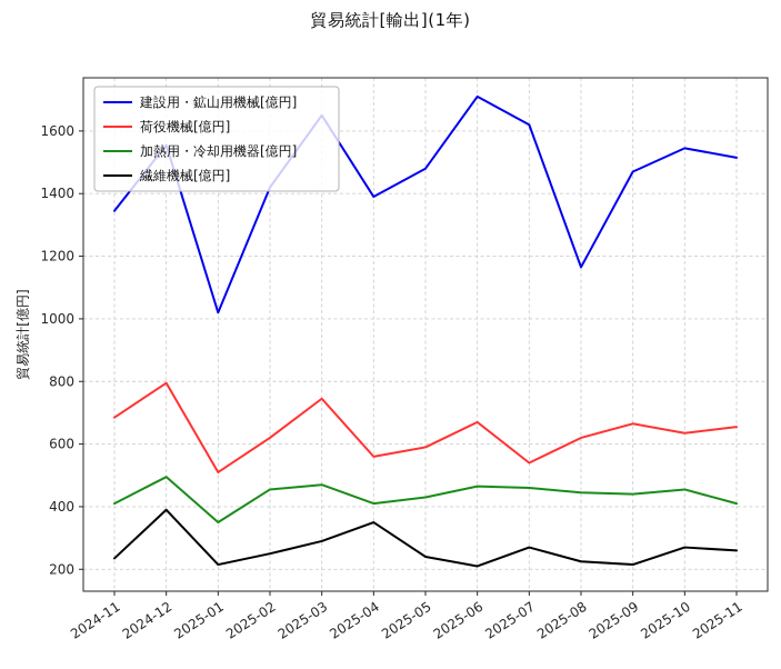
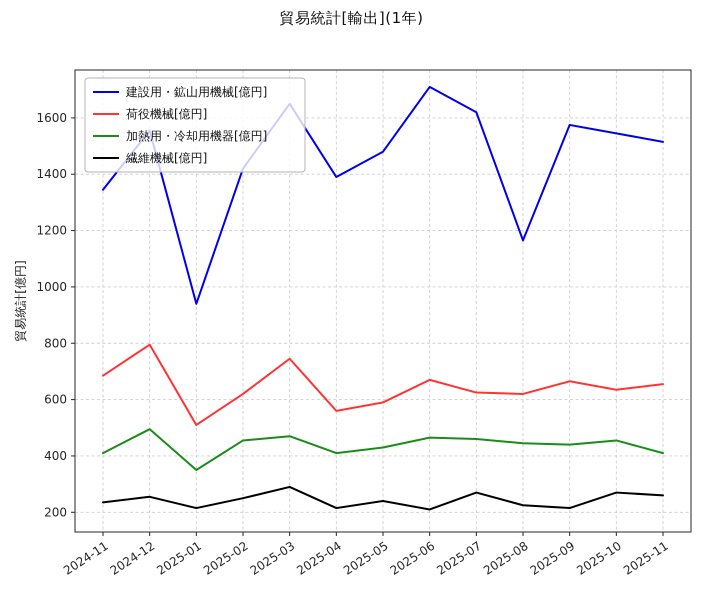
繊維機械[億円]/2024-12: 390 -> 260
建設用・鉱山用機械[億円]/2025-01: 1020 -> 940
繊維機械[億円]/2025-04: 350 -> 220
荷役機械[億円]/2025-07: 540 -> 620
建設用・鉱山用機械[億円]/2025-09: 1470 -> 1580
